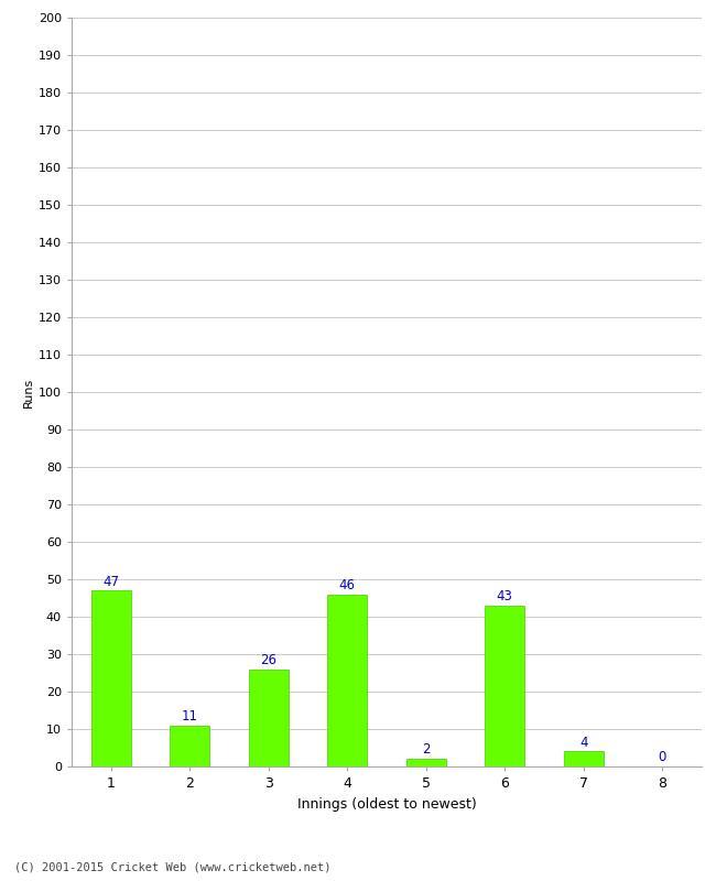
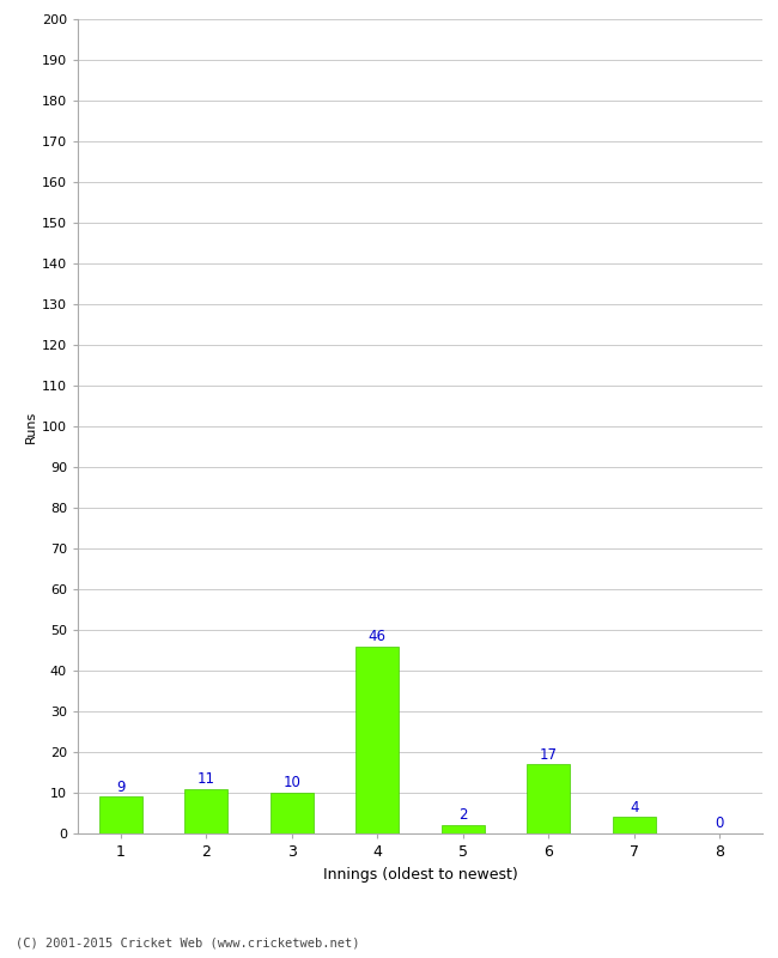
1: 47 -> 9
3: 26 -> 10
6: 43 -> 17
